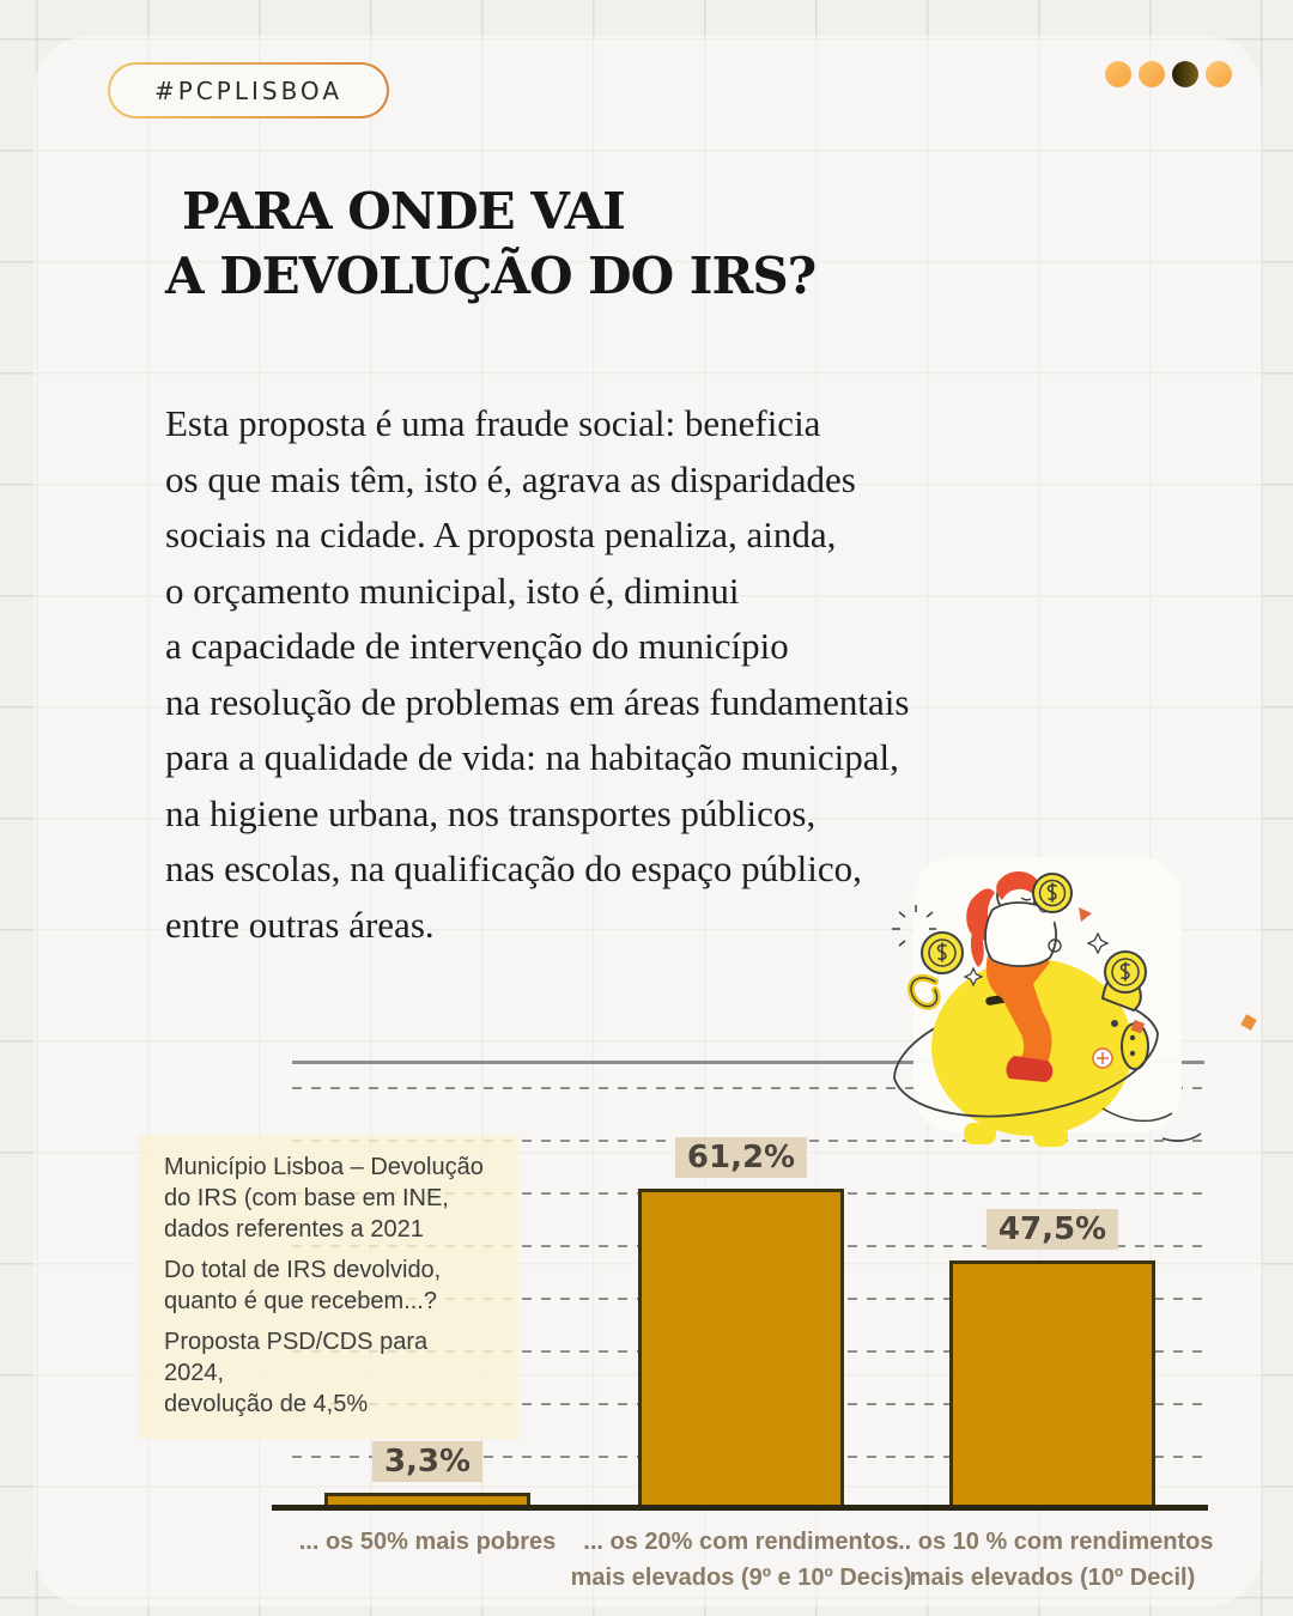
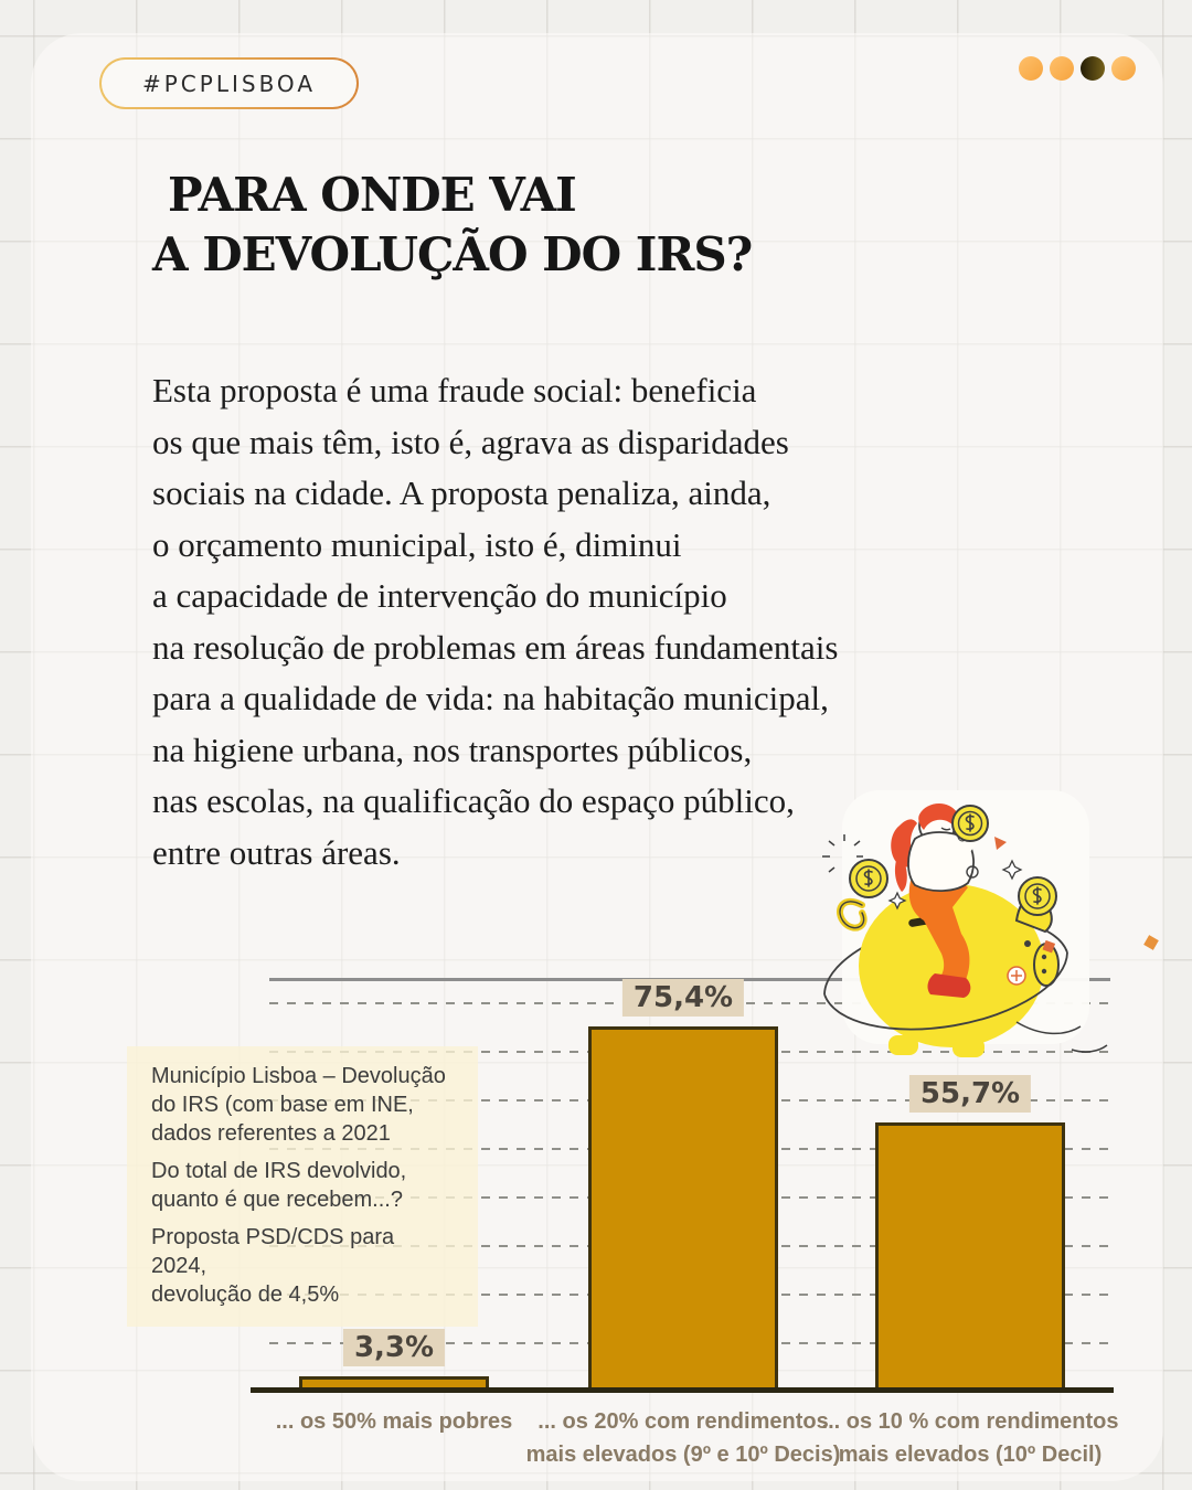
... os 20% com rendimentos mais elevados (9º e 10º Decis): 61,2% -> 75,4%
... os 10 % com rendimentos mais elevados (10º Decil): 47,5% -> 55,7%
